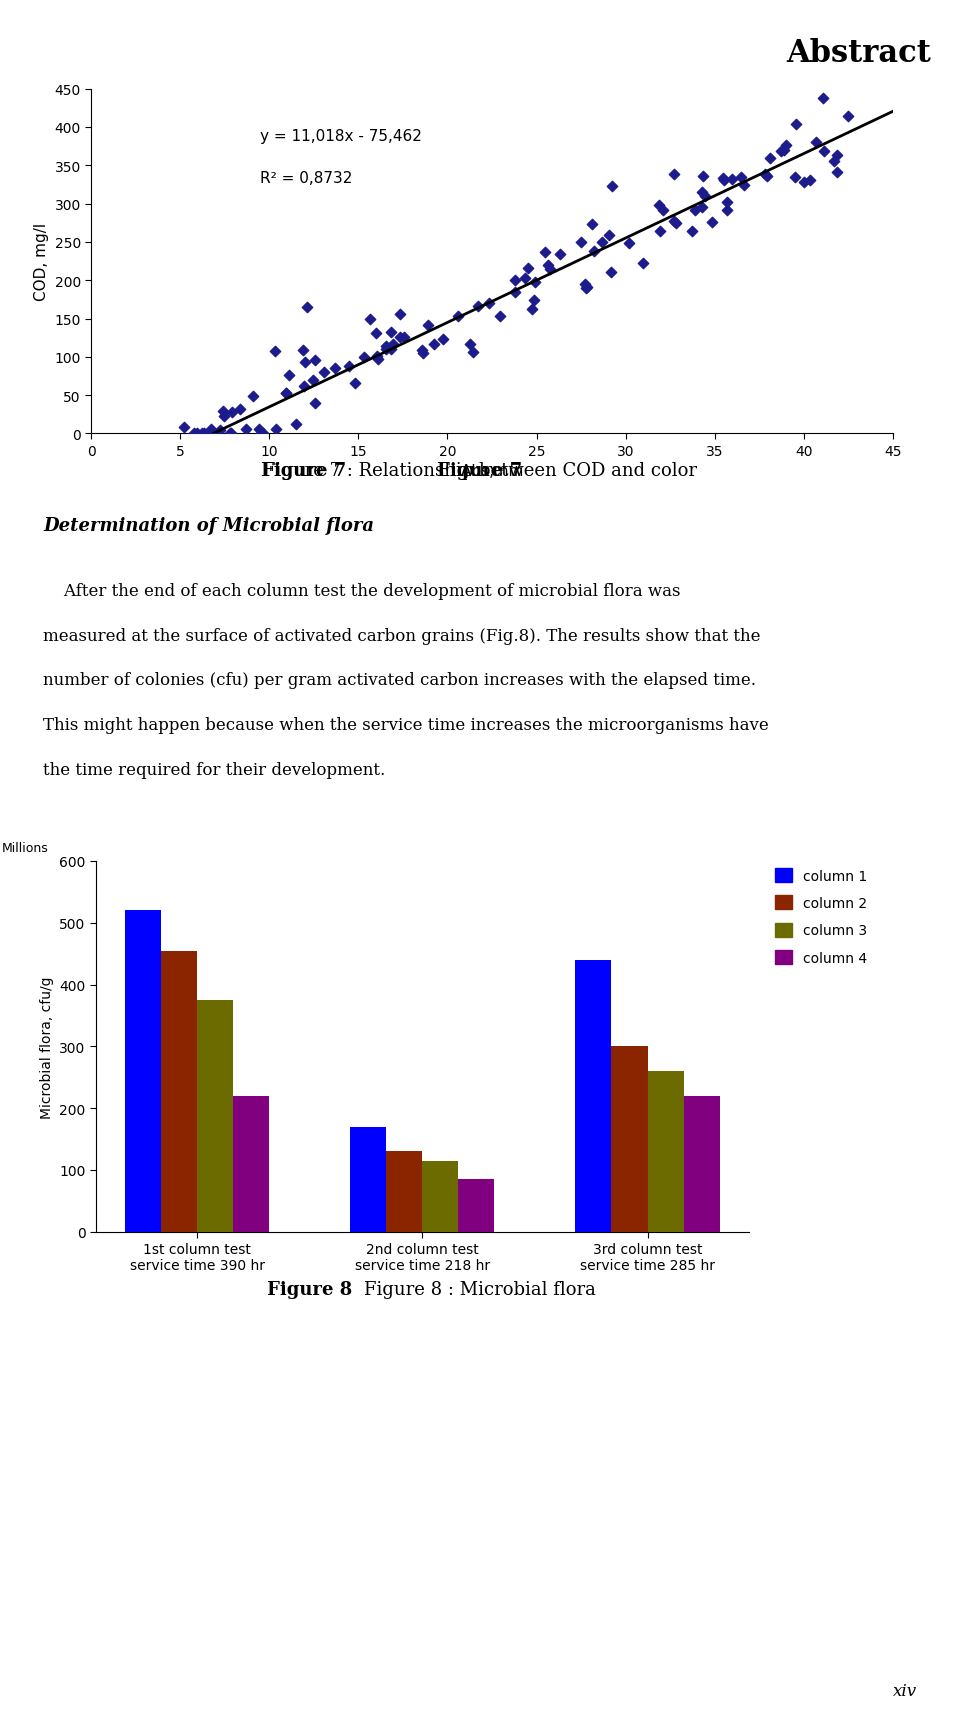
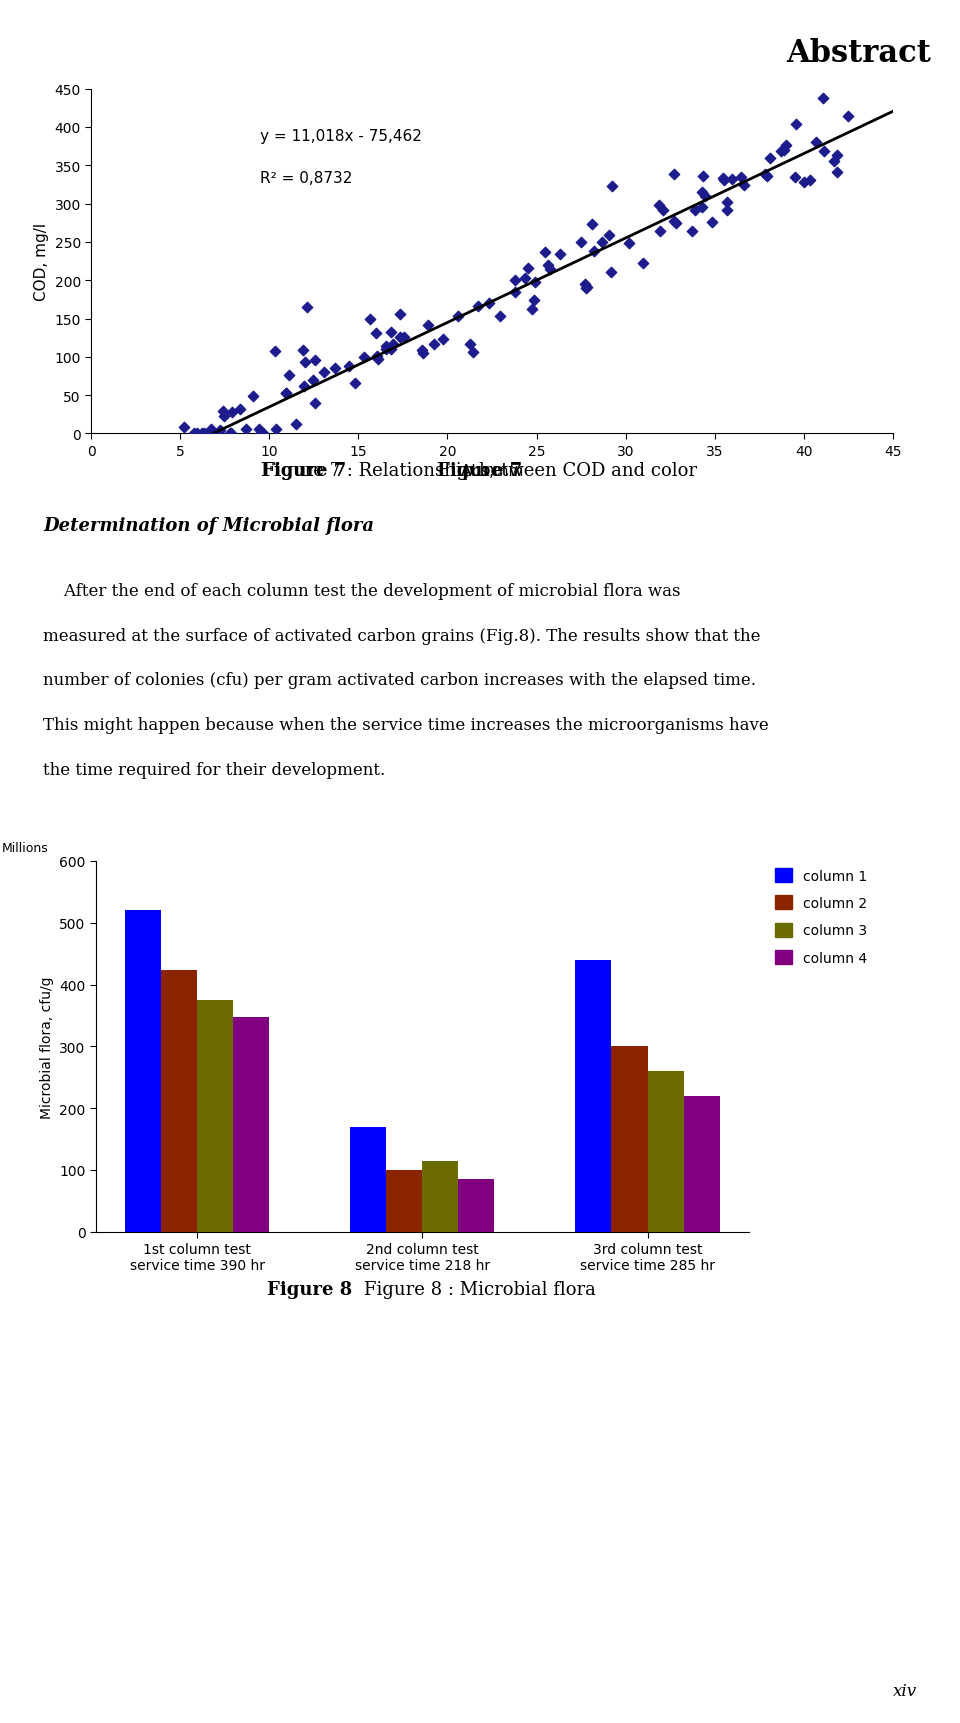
column 2/1st column test service time 390 hr: 455 -> 424
column 4/1st column test service time 390 hr: 220 -> 348
column 2/2nd column test service time 218 hr: 130 -> 100
